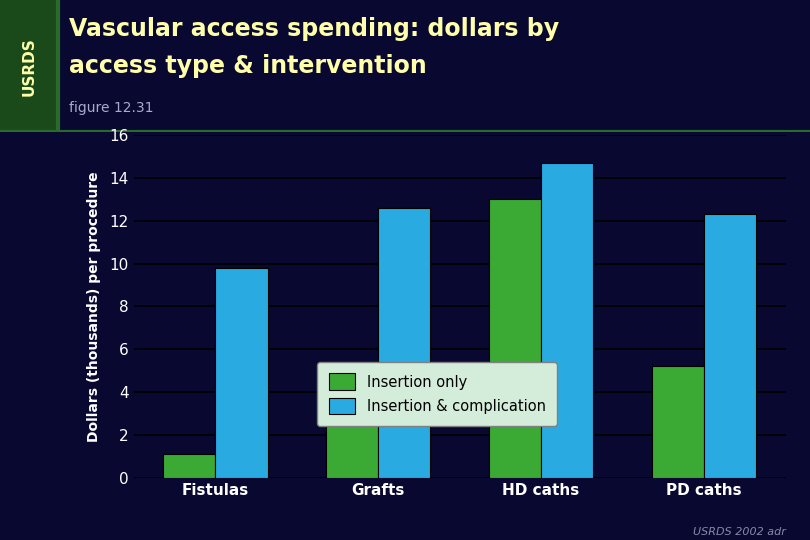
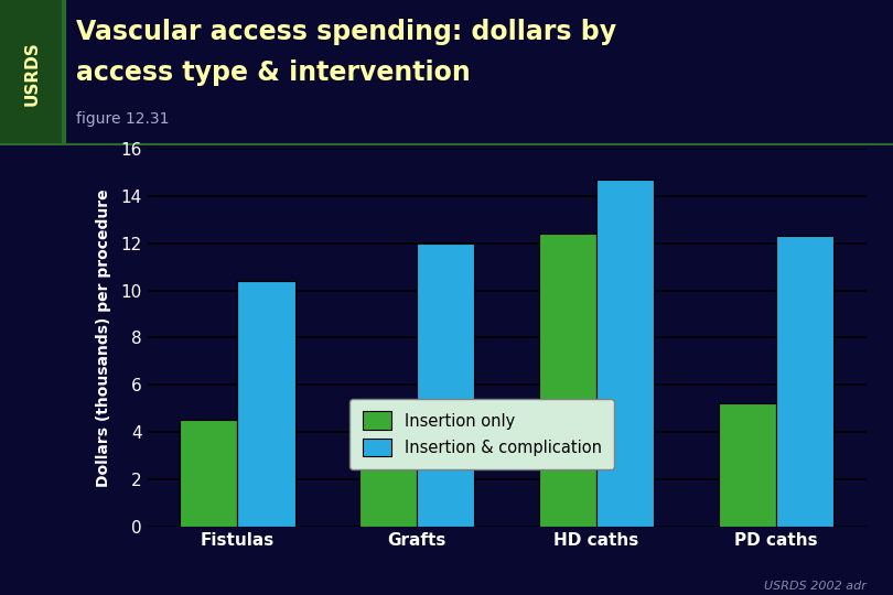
Insertion only/Fistulas: 1.1 -> 4.5
Insertion & complication/Fistulas: 9.8 -> 10.4
Insertion & complication/Grafts: 12.6 -> 12.0
Insertion only/HD caths: 13.0 -> 12.4
